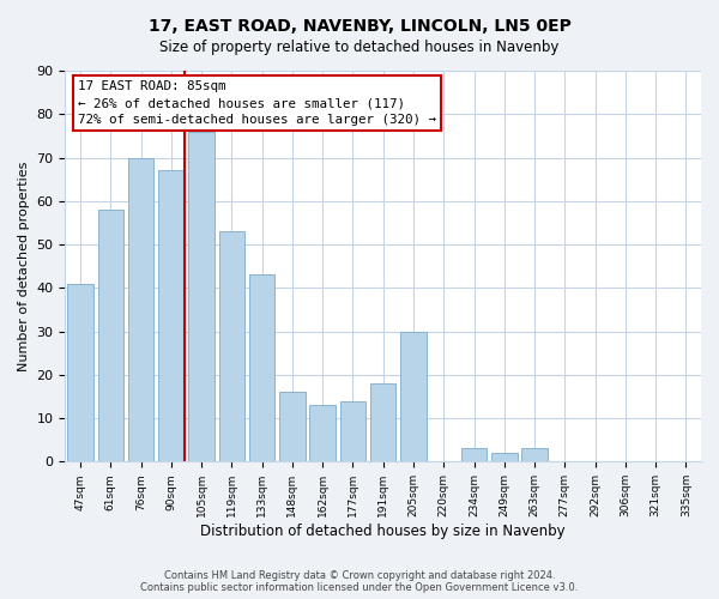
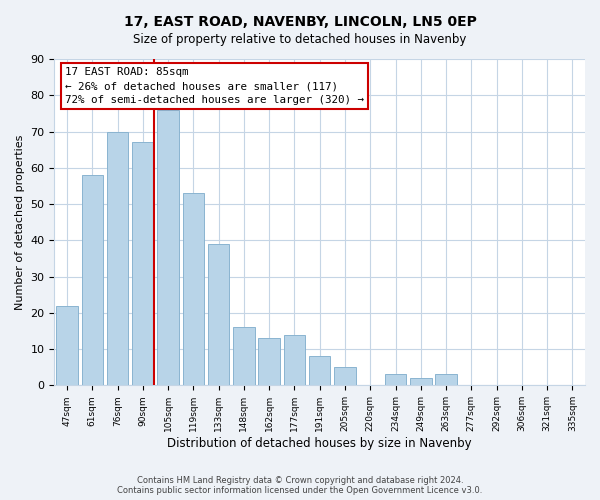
47sqm: 41 -> 22
133sqm: 43 -> 39
191sqm: 18 -> 8
205sqm: 30 -> 5
